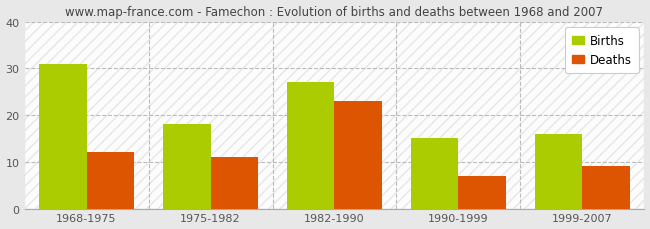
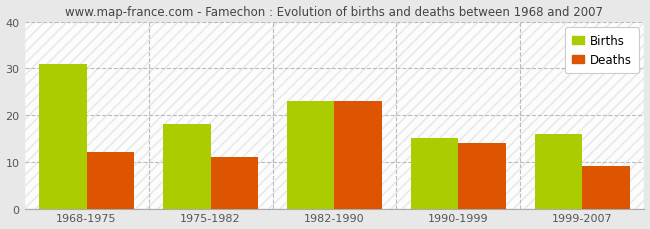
Births/1982-1990: 27 -> 23
Deaths/1990-1999: 7 -> 14
